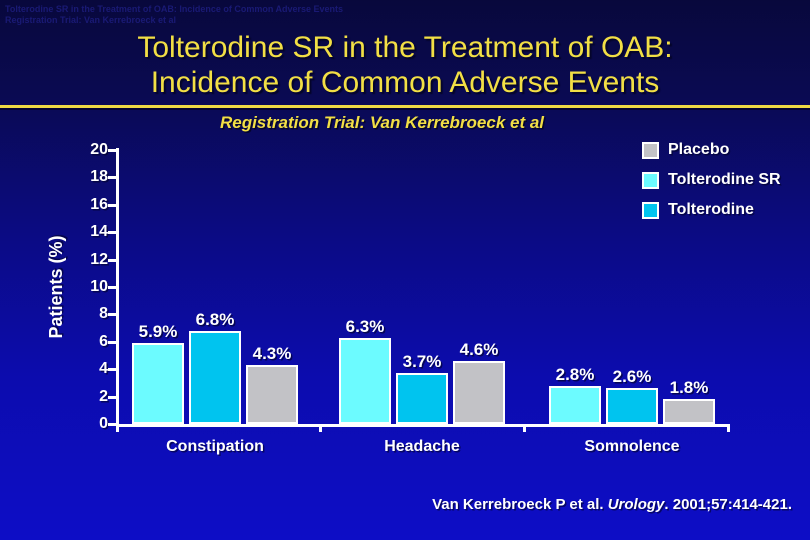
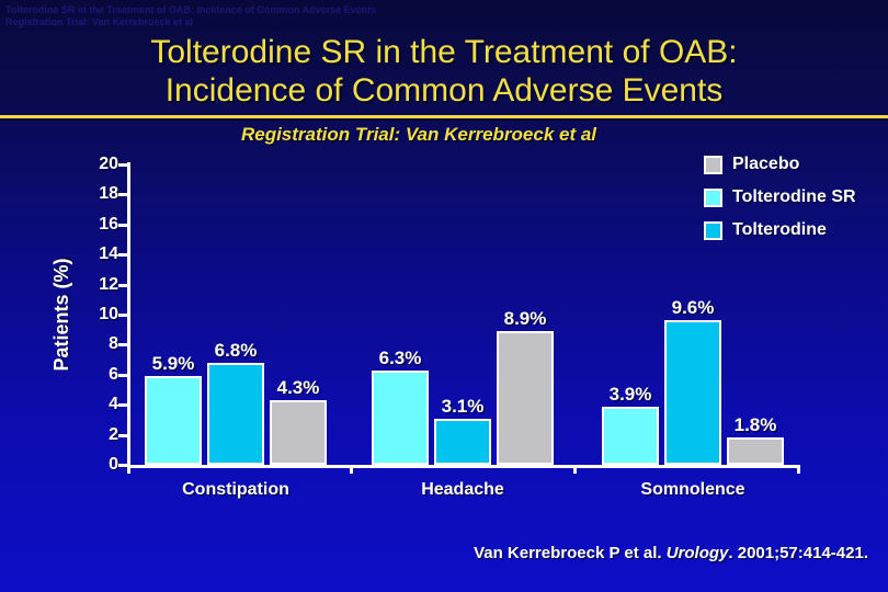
Tolterodine/Headache: 3.7% -> 3.1%
Placebo/Headache: 4.6% -> 8.9%
Tolterodine SR/Somnolence: 2.8% -> 3.9%
Tolterodine/Somnolence: 2.6% -> 9.6%
